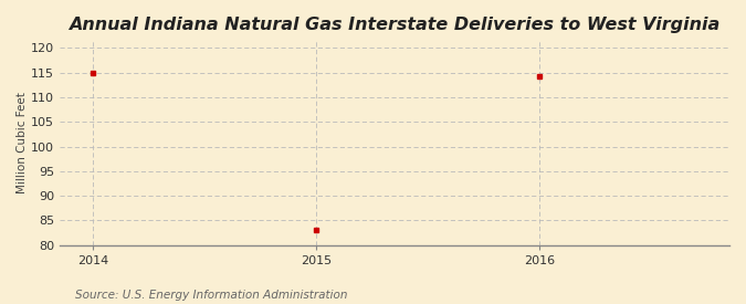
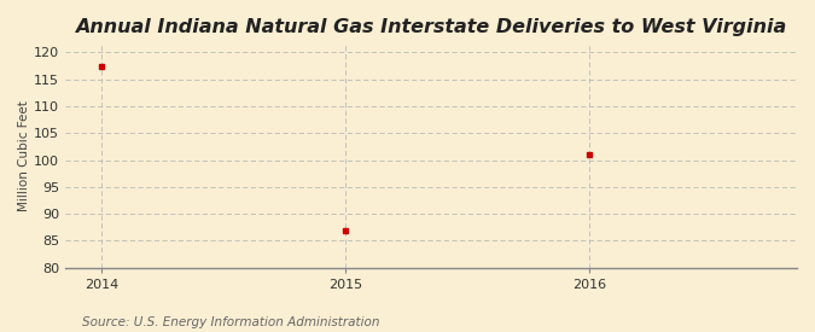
2014: 114.9 -> 117.5
2015: 83.1 -> 87.0
2016: 114.2 -> 101.0
